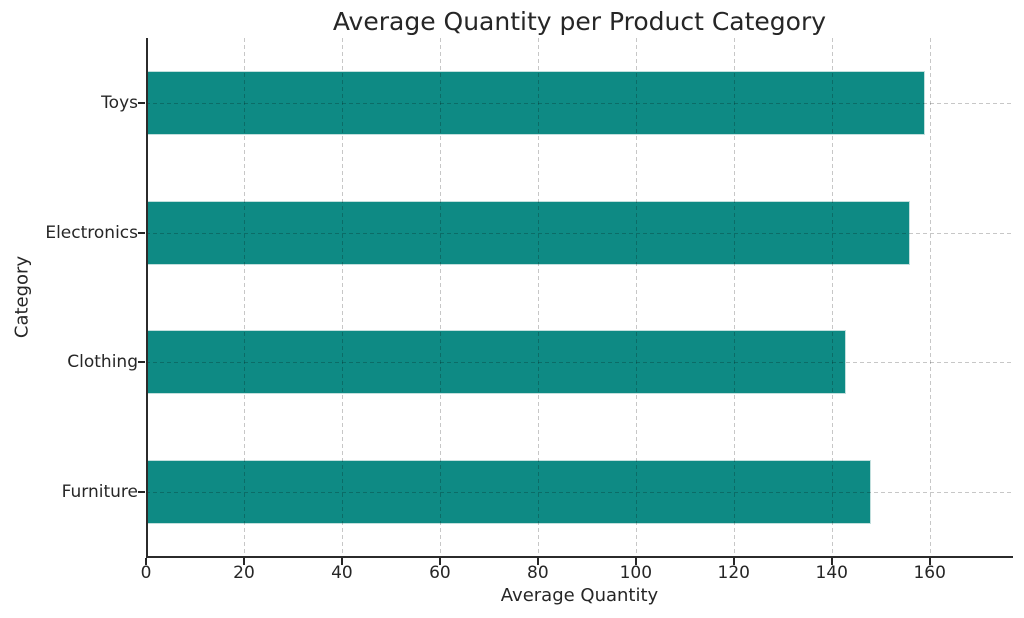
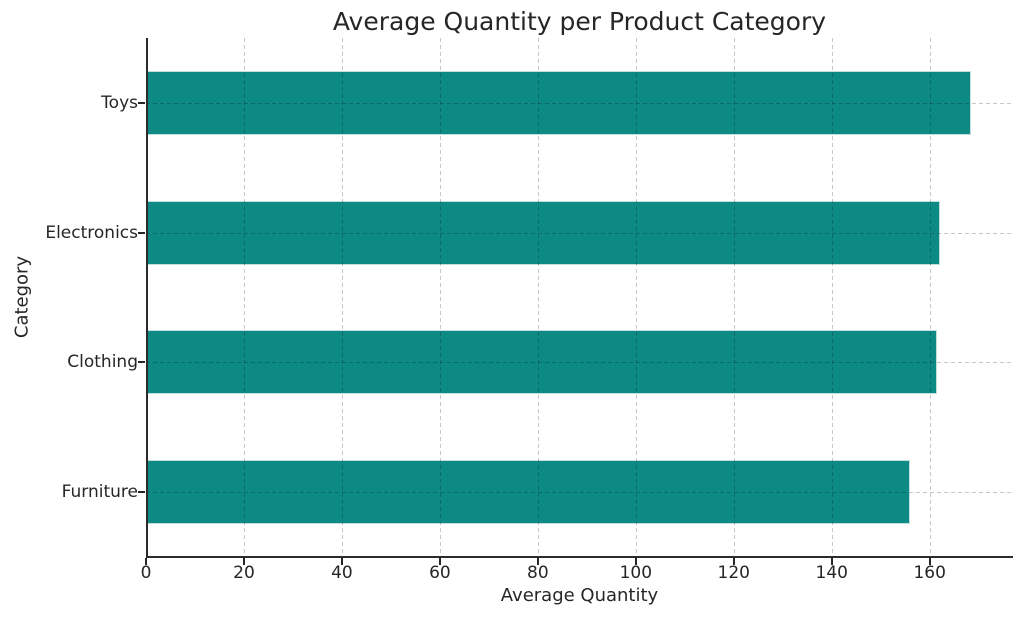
Toys: 159 -> 168
Electronics: 156 -> 162
Clothing: 143 -> 161
Furniture: 148 -> 156
